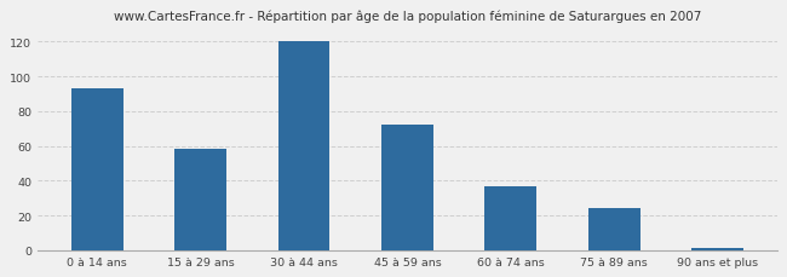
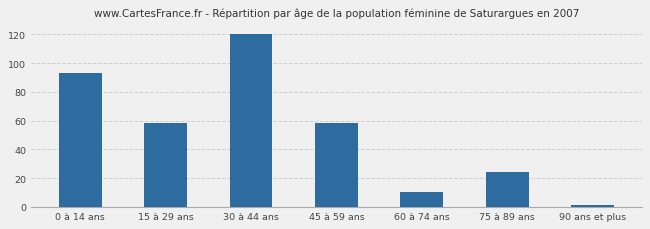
45 à 59 ans: 72 -> 58
60 à 74 ans: 37 -> 10
